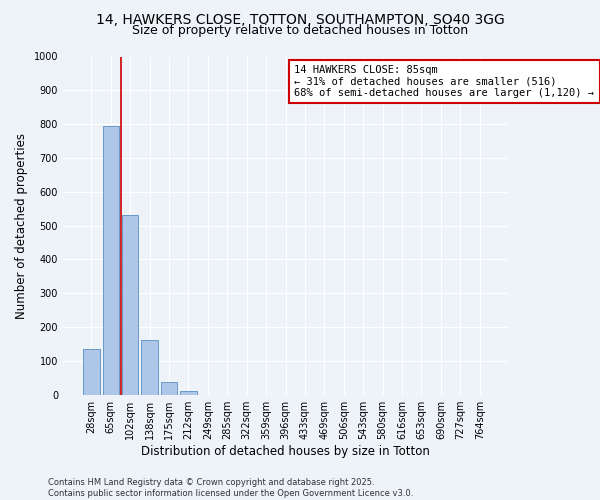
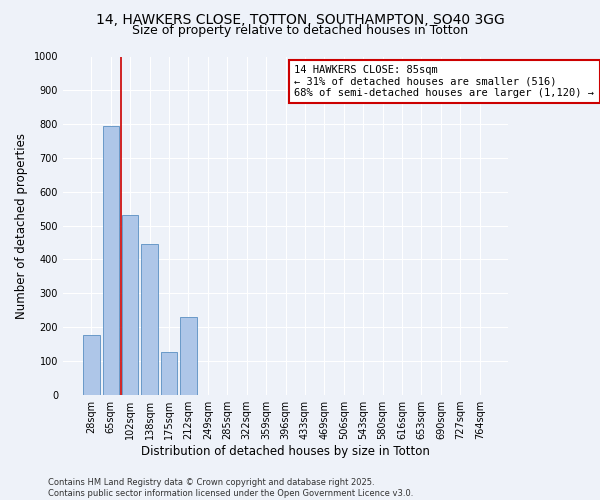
28sqm: 135 -> 175
138sqm: 162 -> 445
175sqm: 37 -> 125
212sqm: 12 -> 230
